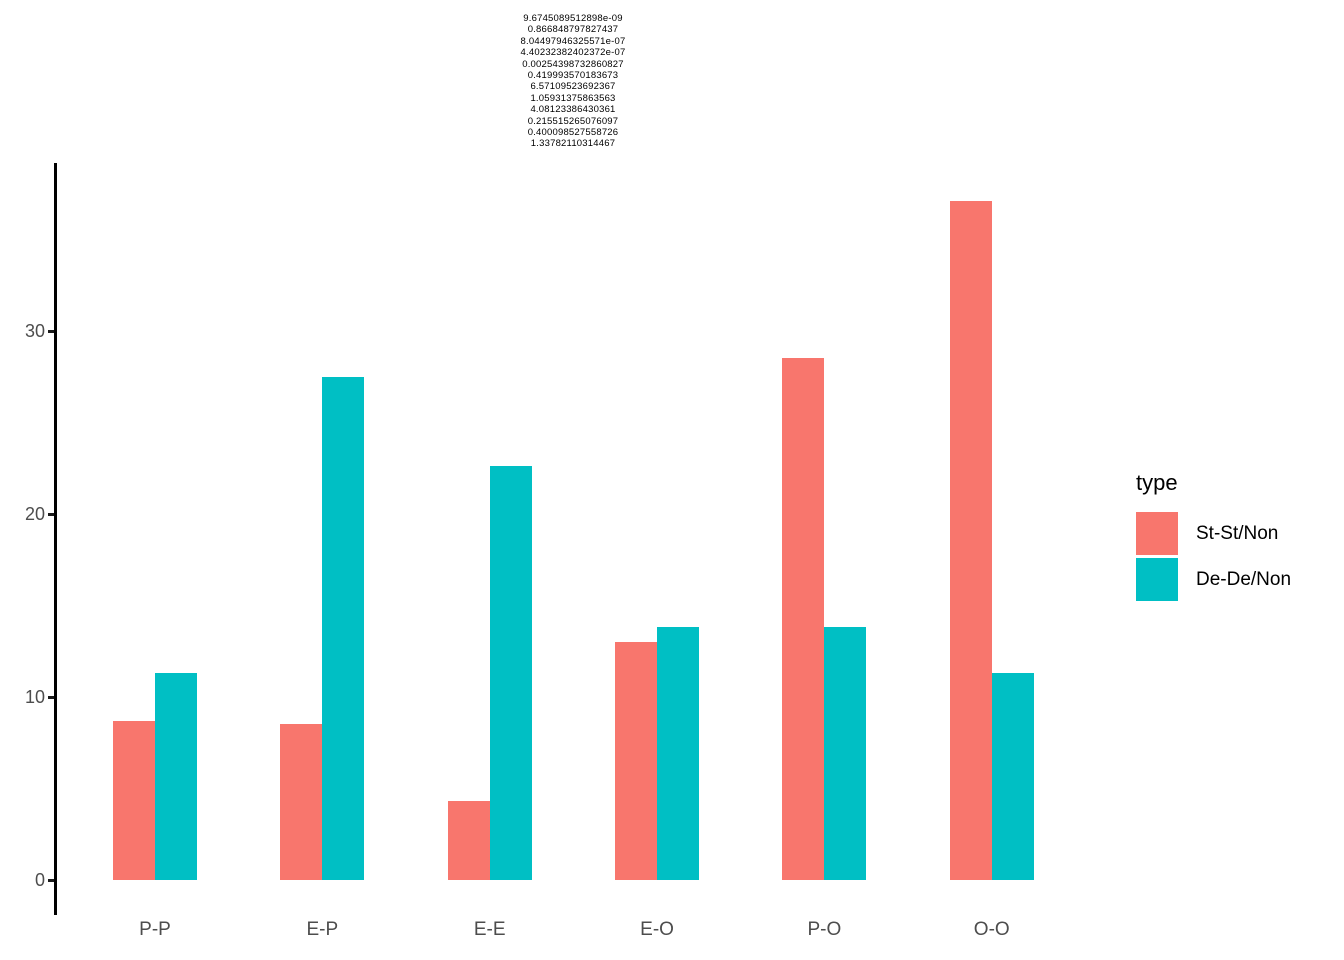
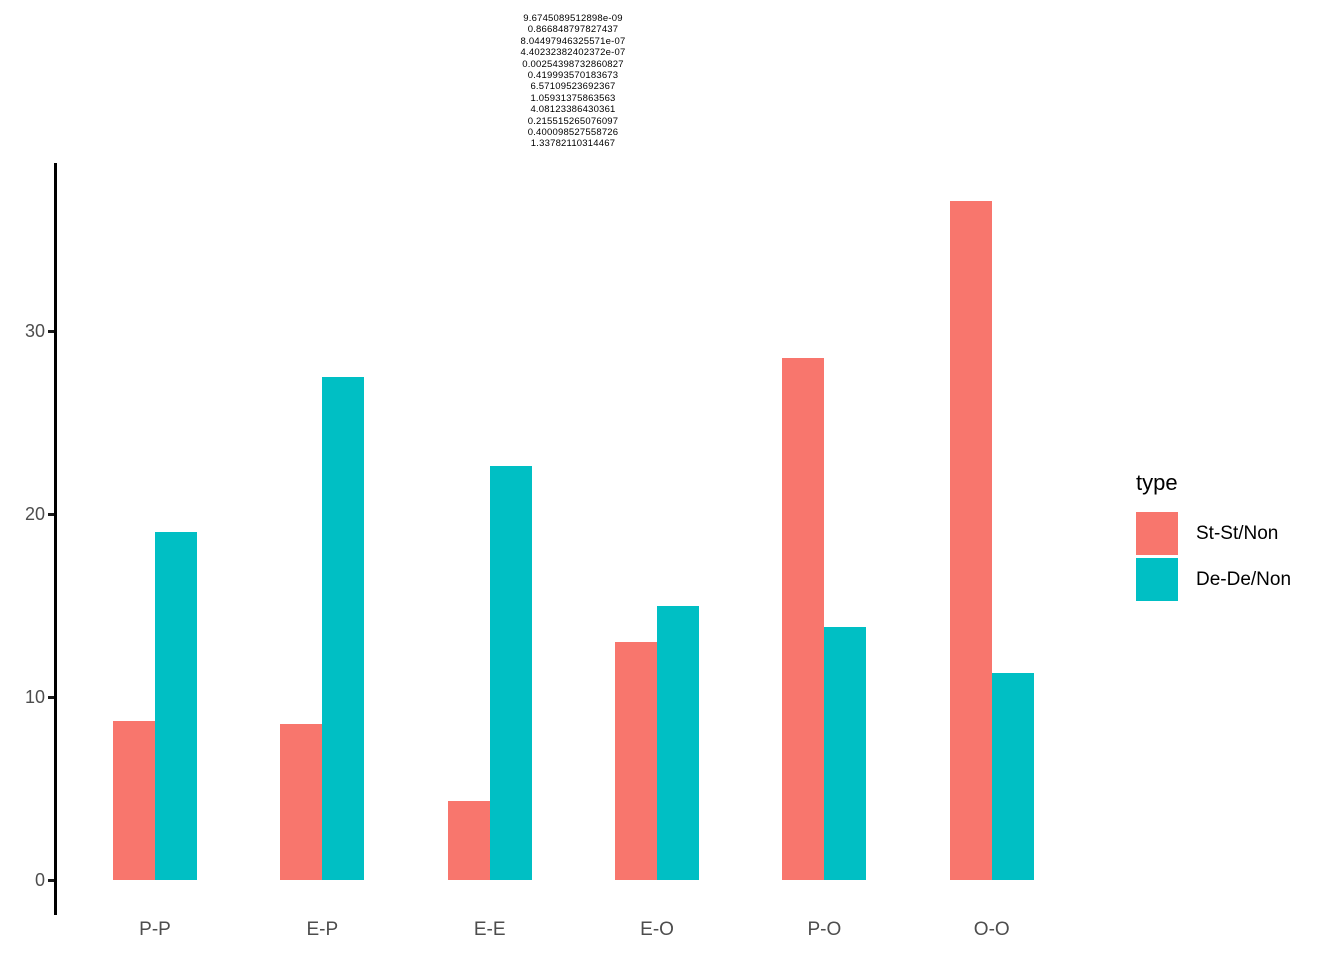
De-De/Non/P-P: 11.3 -> 19.0
De-De/Non/E-O: 13.8 -> 15.0
